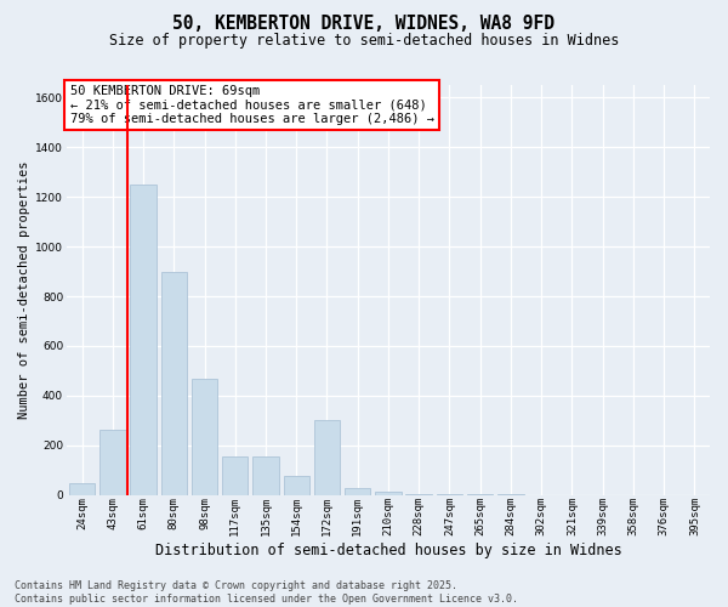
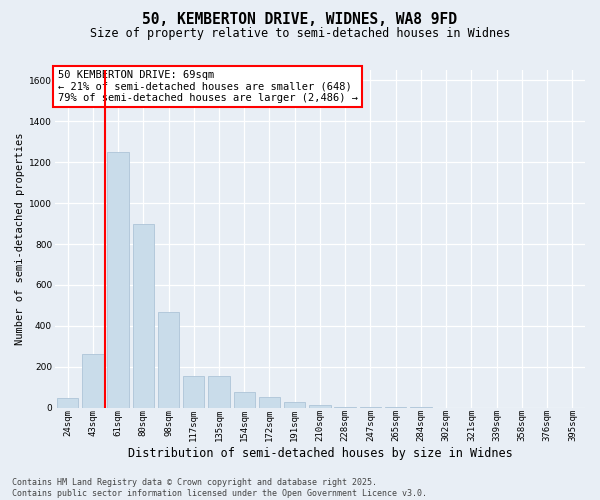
172sqm: 300 -> 55
